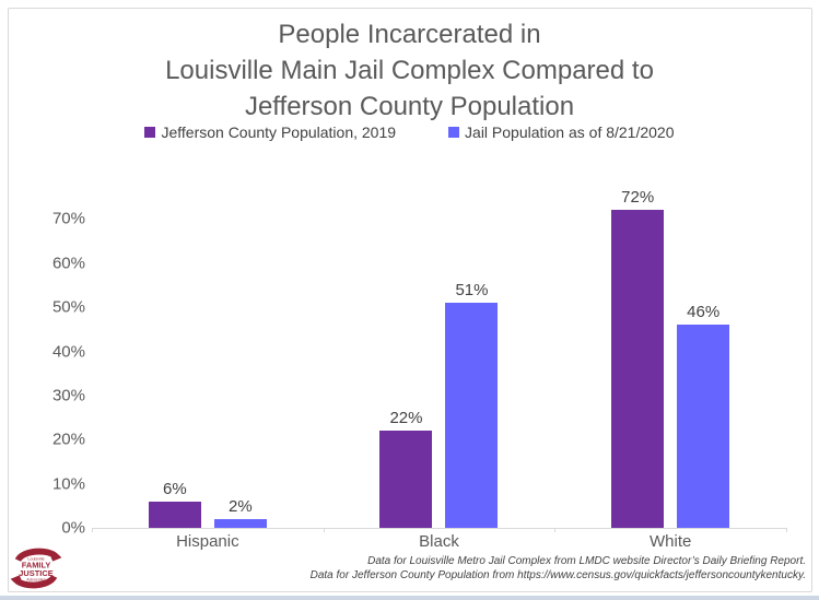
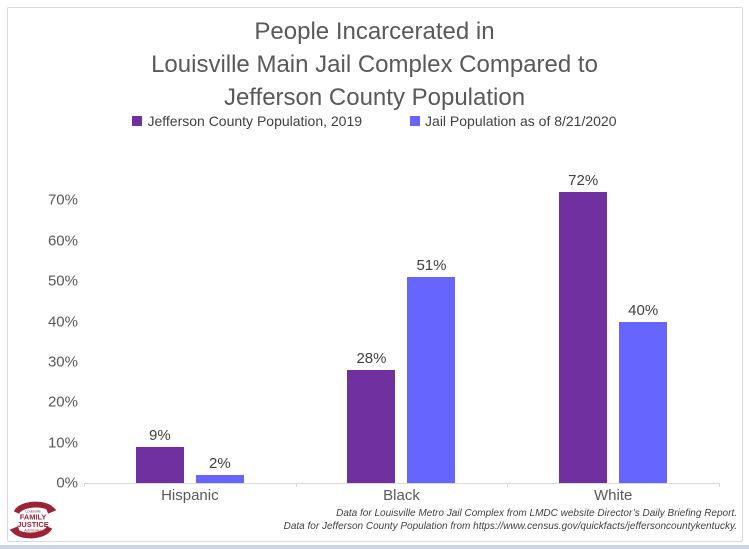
Jefferson County Population, 2019/Hispanic: 6% -> 9%
Jefferson County Population, 2019/Black: 22% -> 28%
Jail Population as of 8/21/2020/White: 46% -> 40%
